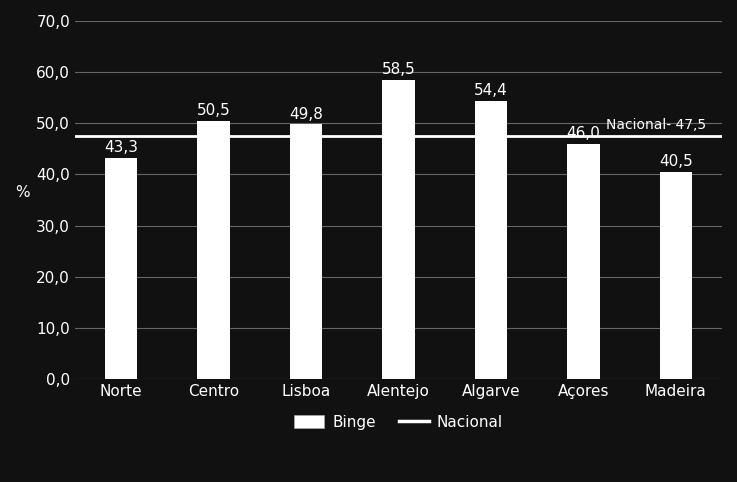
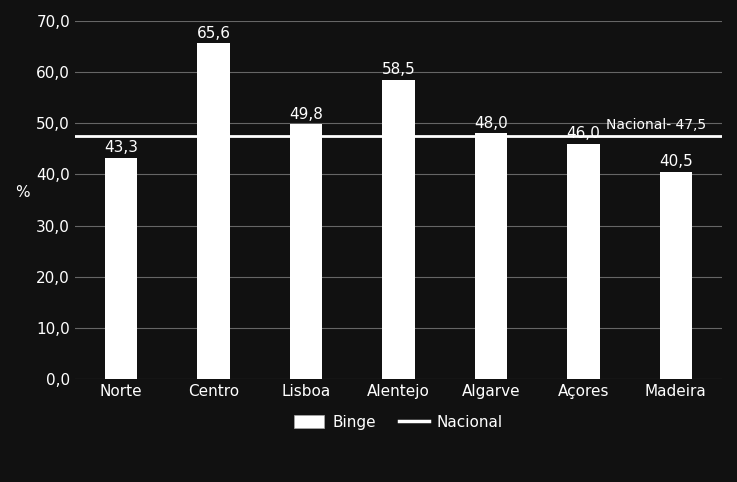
Centro: 50,5 -> 65,6
Algarve: 54,4 -> 48,0
